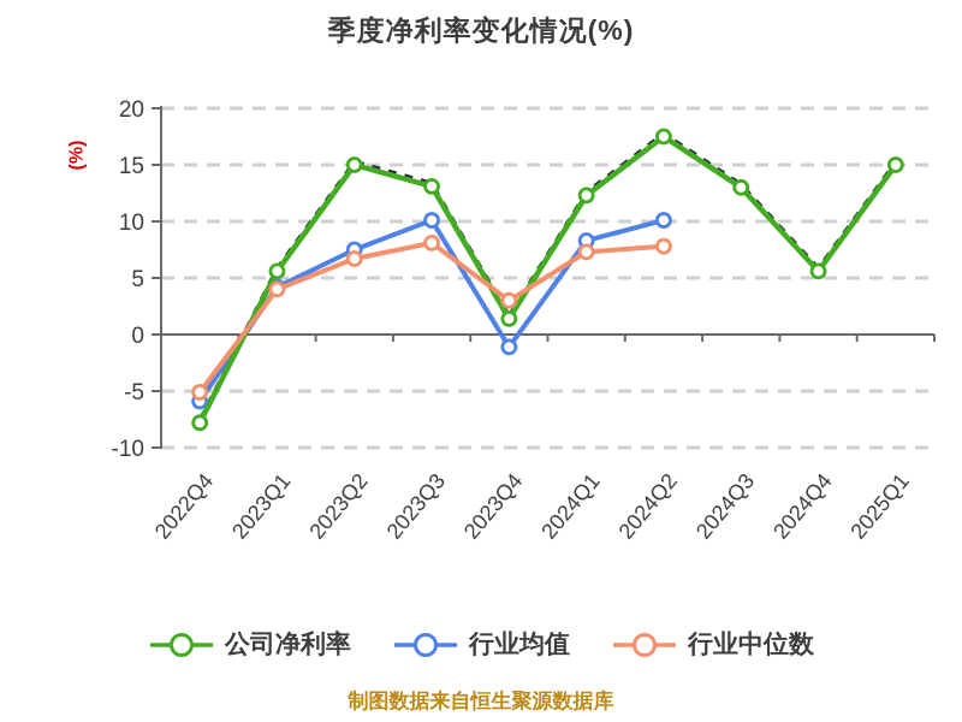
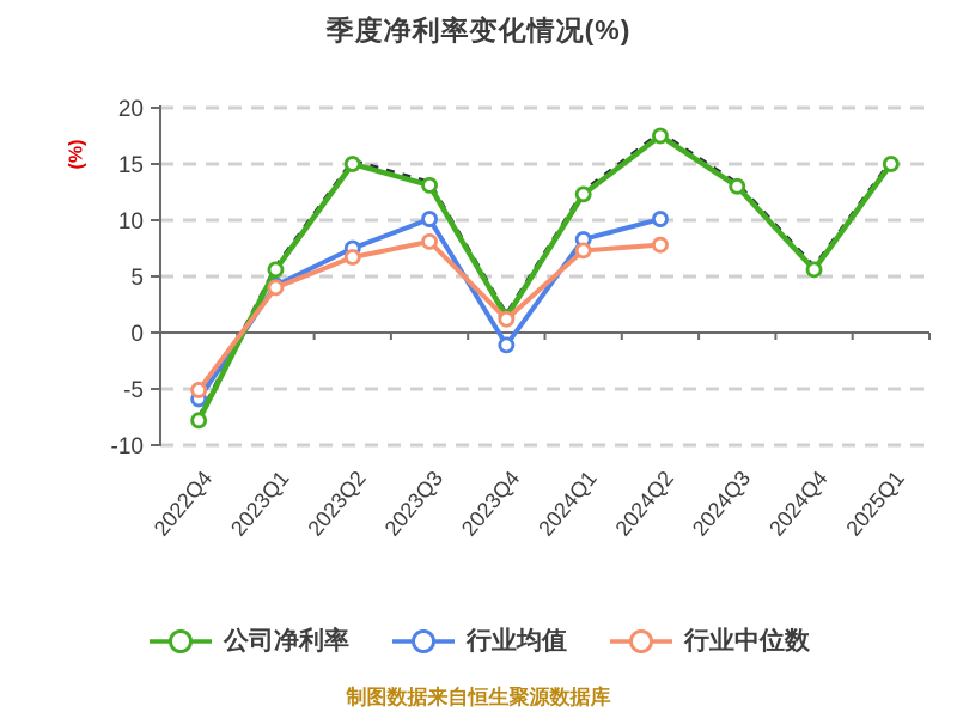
行业中位数/2023Q4: 3 -> 1
